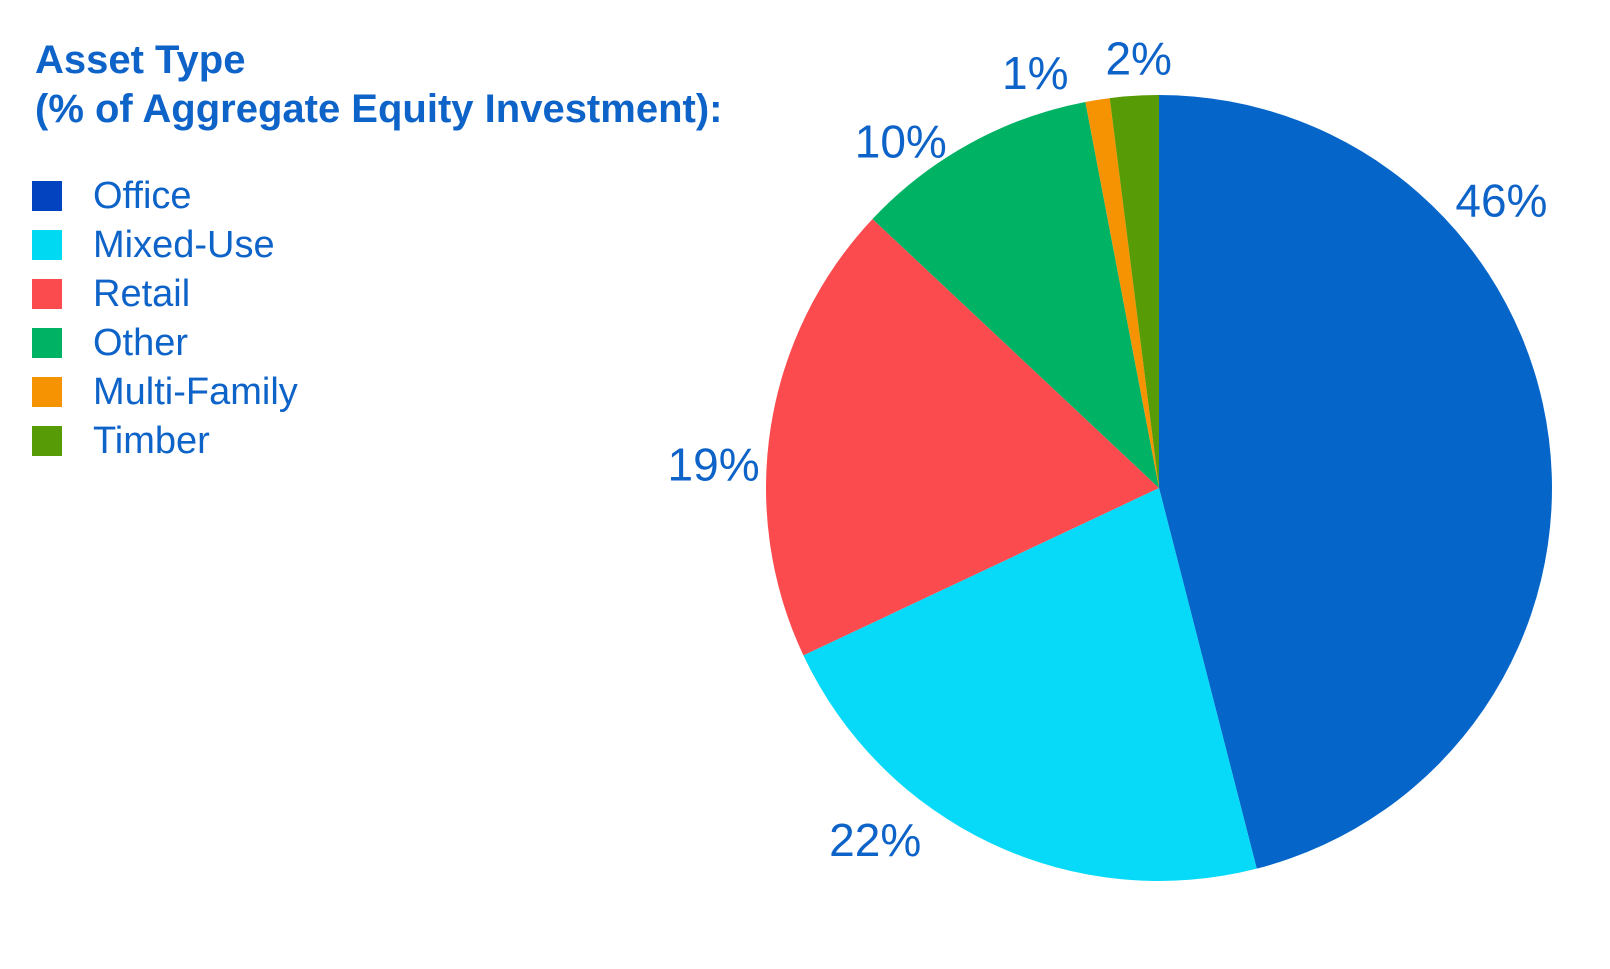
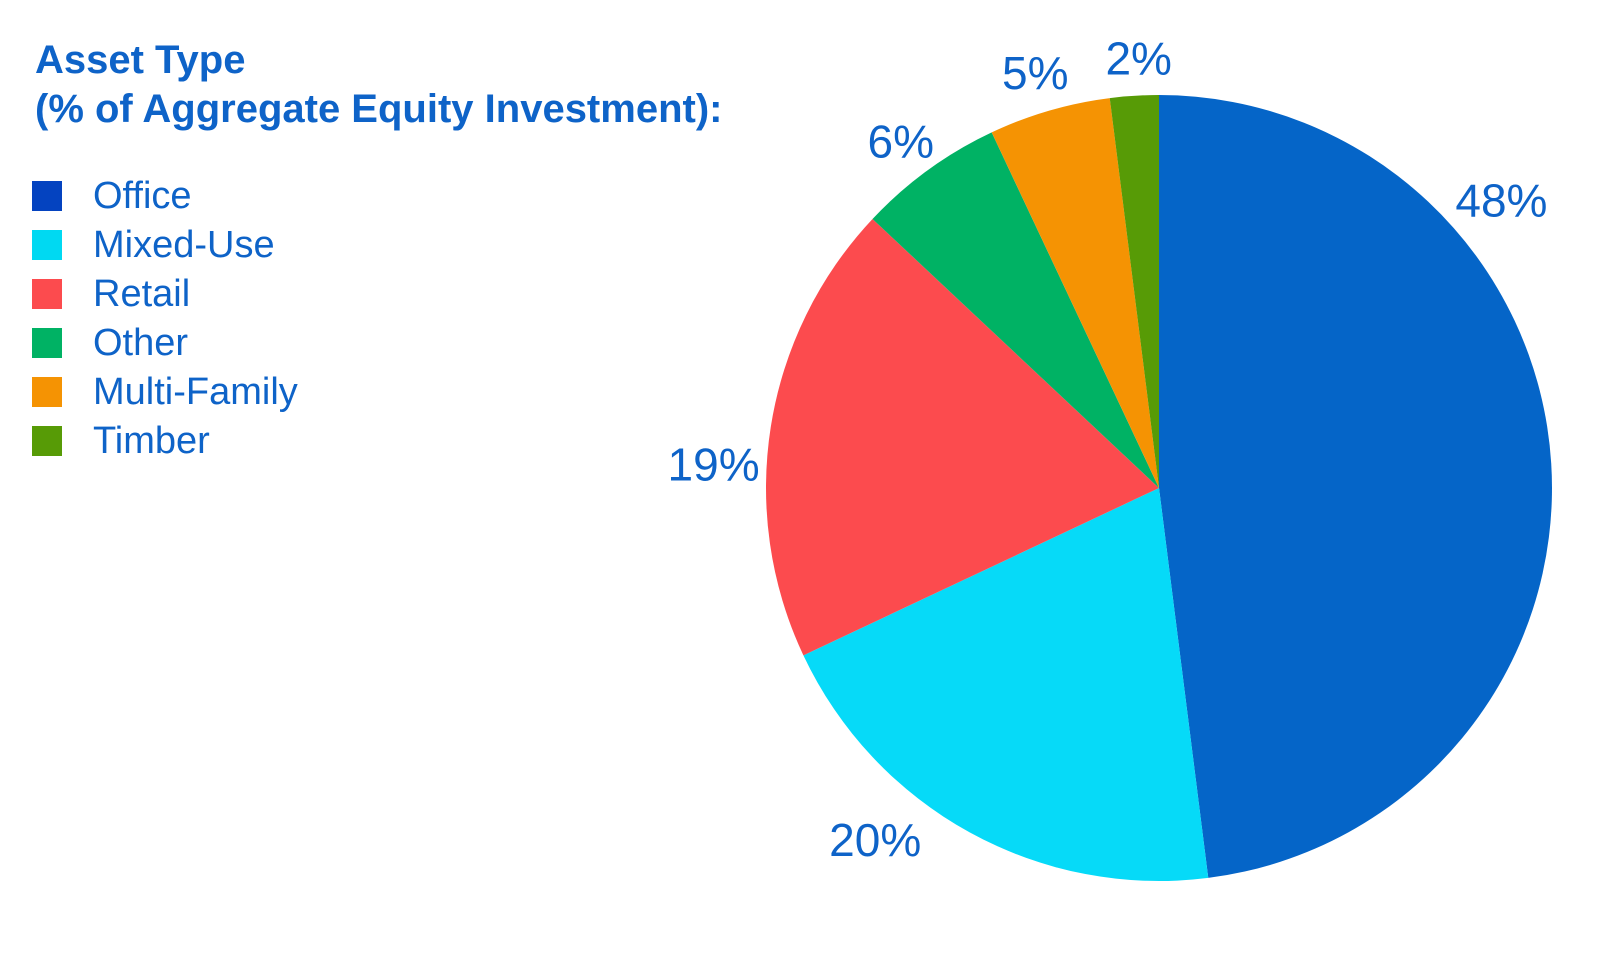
Office: 46% -> 48%
Mixed-Use: 22% -> 20%
Other: 10% -> 6%
Multi-Family: 1% -> 5%
